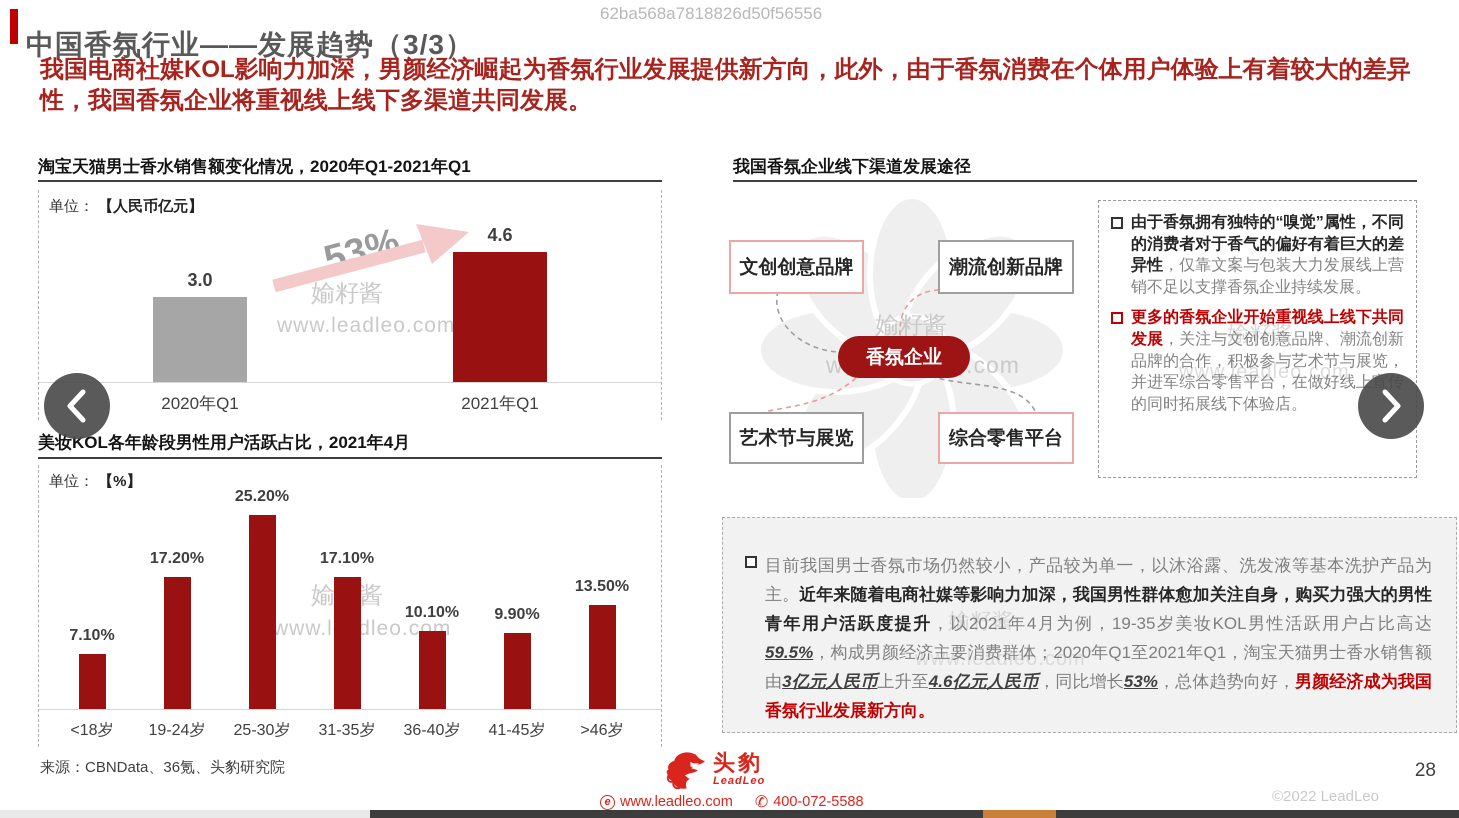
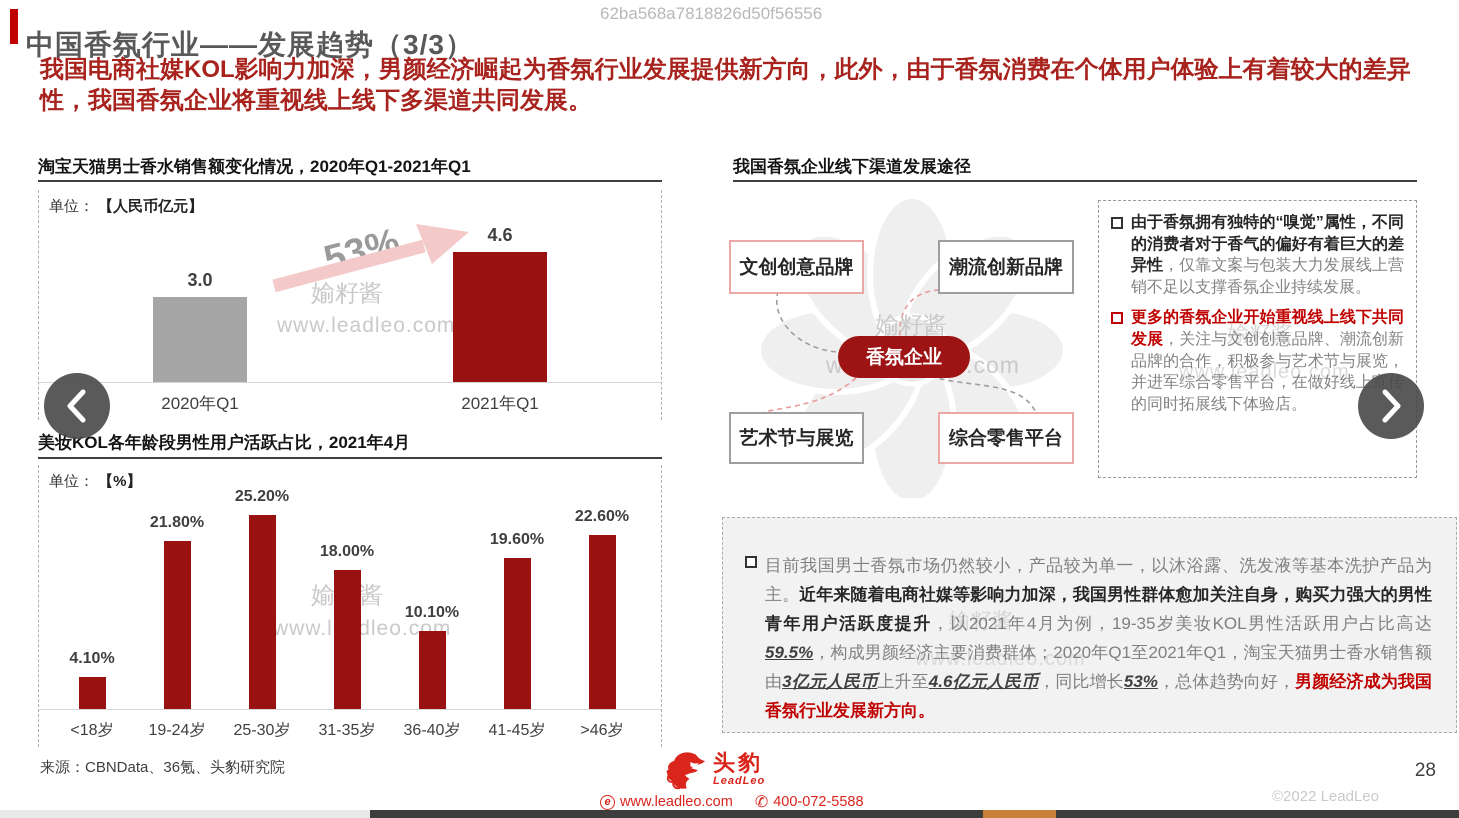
美妆KOL各年龄段男性用户活跃占比，2021年4月/<18岁: 7.10% -> 4.10%
美妆KOL各年龄段男性用户活跃占比，2021年4月/19-24岁: 17.20% -> 21.80%
美妆KOL各年龄段男性用户活跃占比，2021年4月/31-35岁: 17.10% -> 18.00%
美妆KOL各年龄段男性用户活跃占比，2021年4月/41-45岁: 9.90% -> 19.60%
美妆KOL各年龄段男性用户活跃占比，2021年4月/>46岁: 13.50% -> 22.60%
